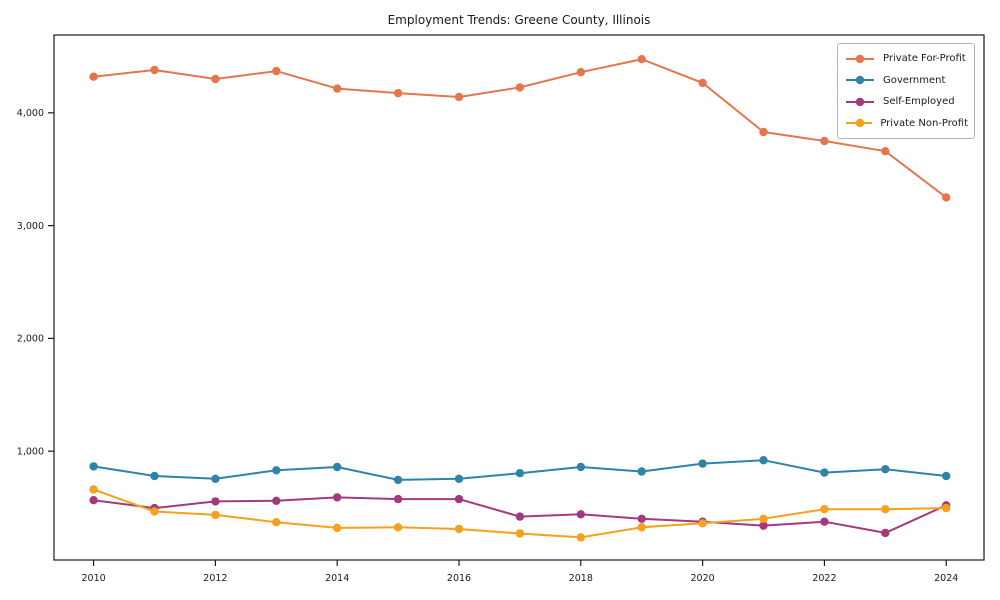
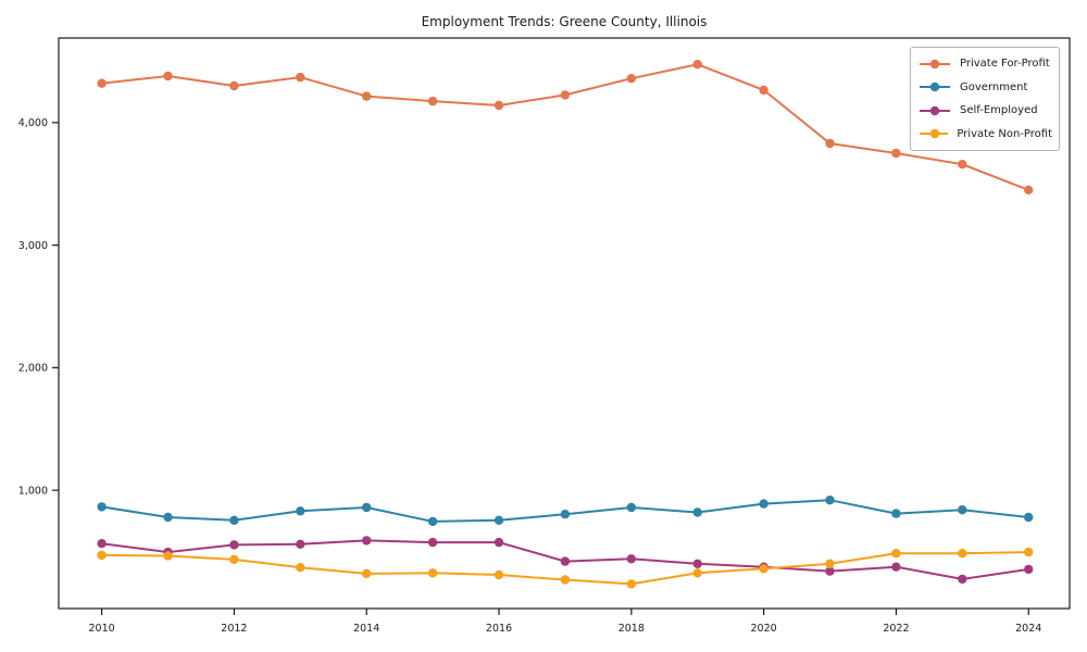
Private Non-Profit/2010: 660 -> 470
Private For-Profit/2024: 3250 -> 3450
Self-Employed/2024: 520 -> 360
